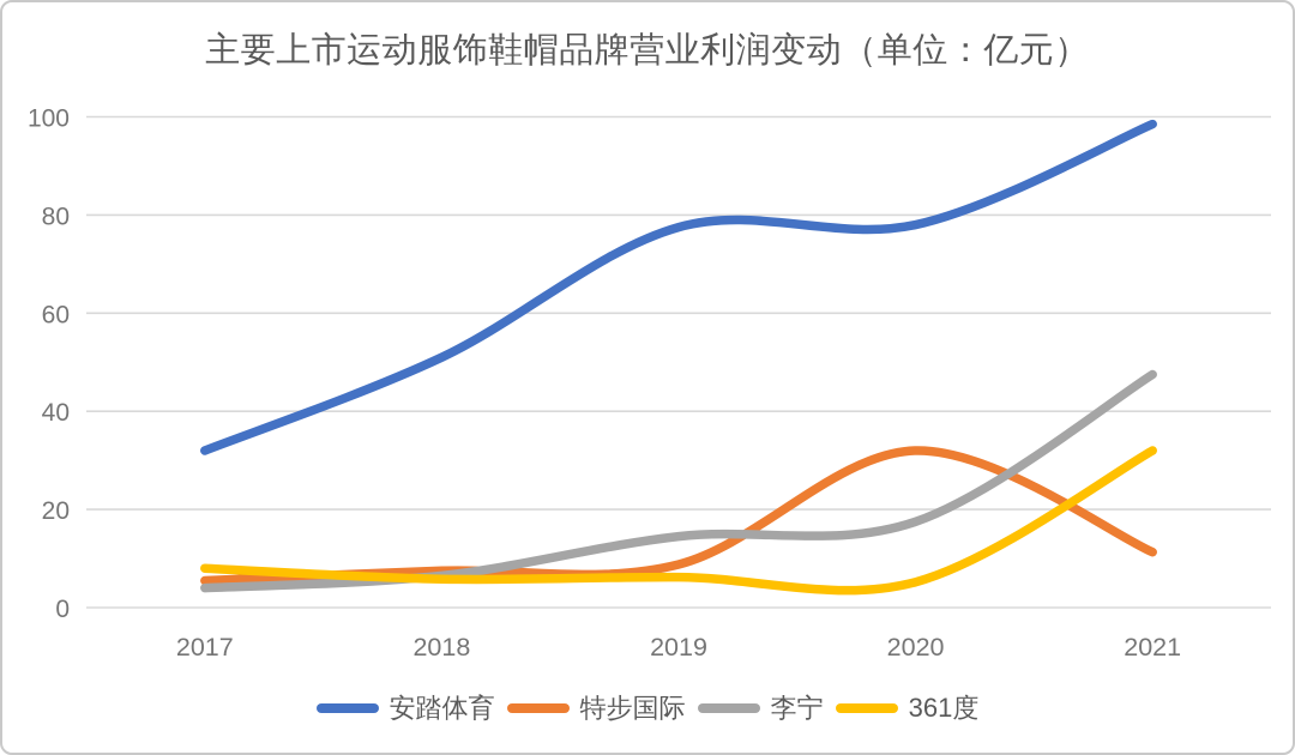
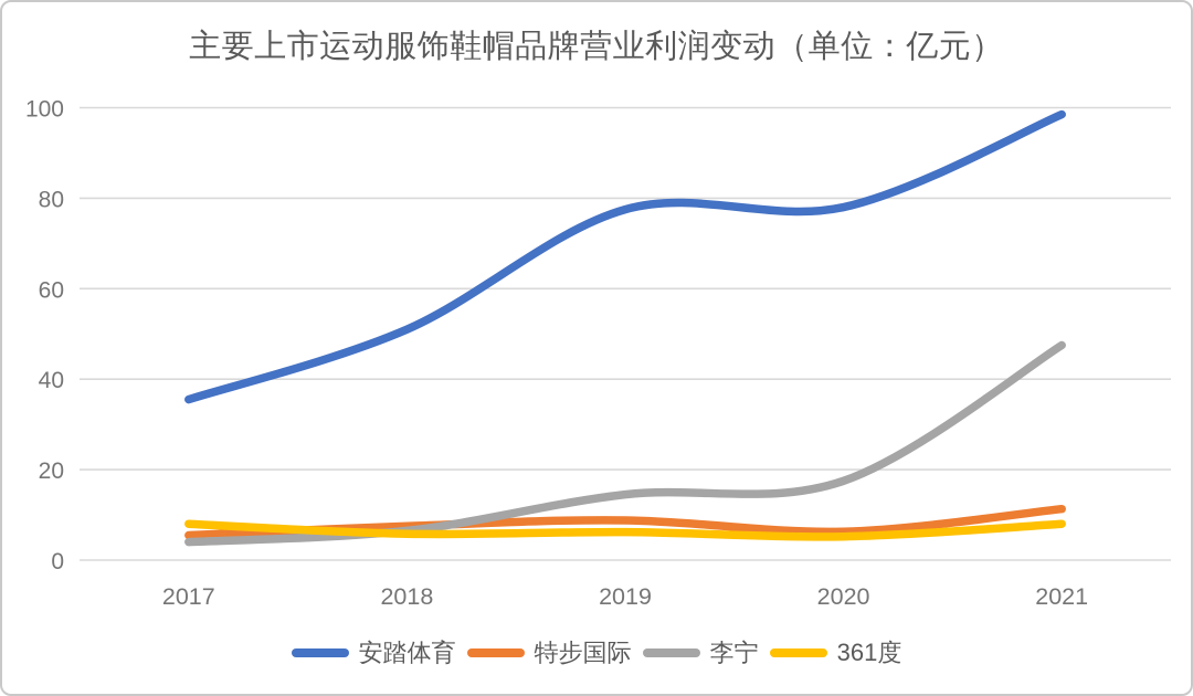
安踏体育/2017: 32 -> 36
特步国际/2020: 32 -> 6
361度/2021: 32 -> 8
